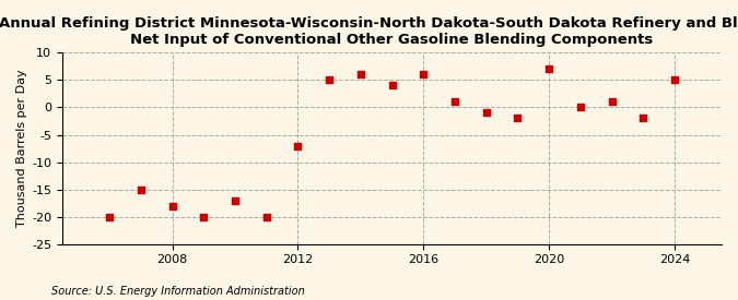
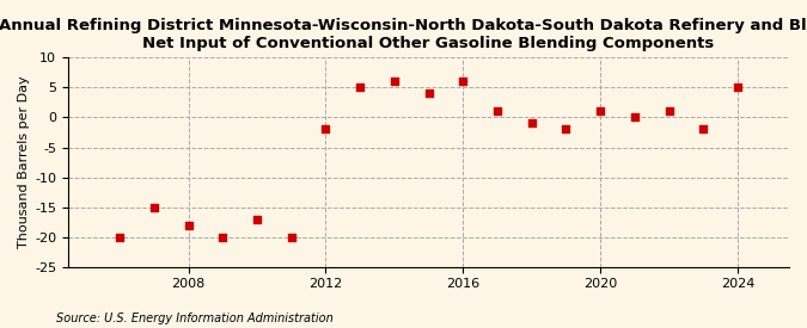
2012: -7 -> -2
2020: 7 -> 1
